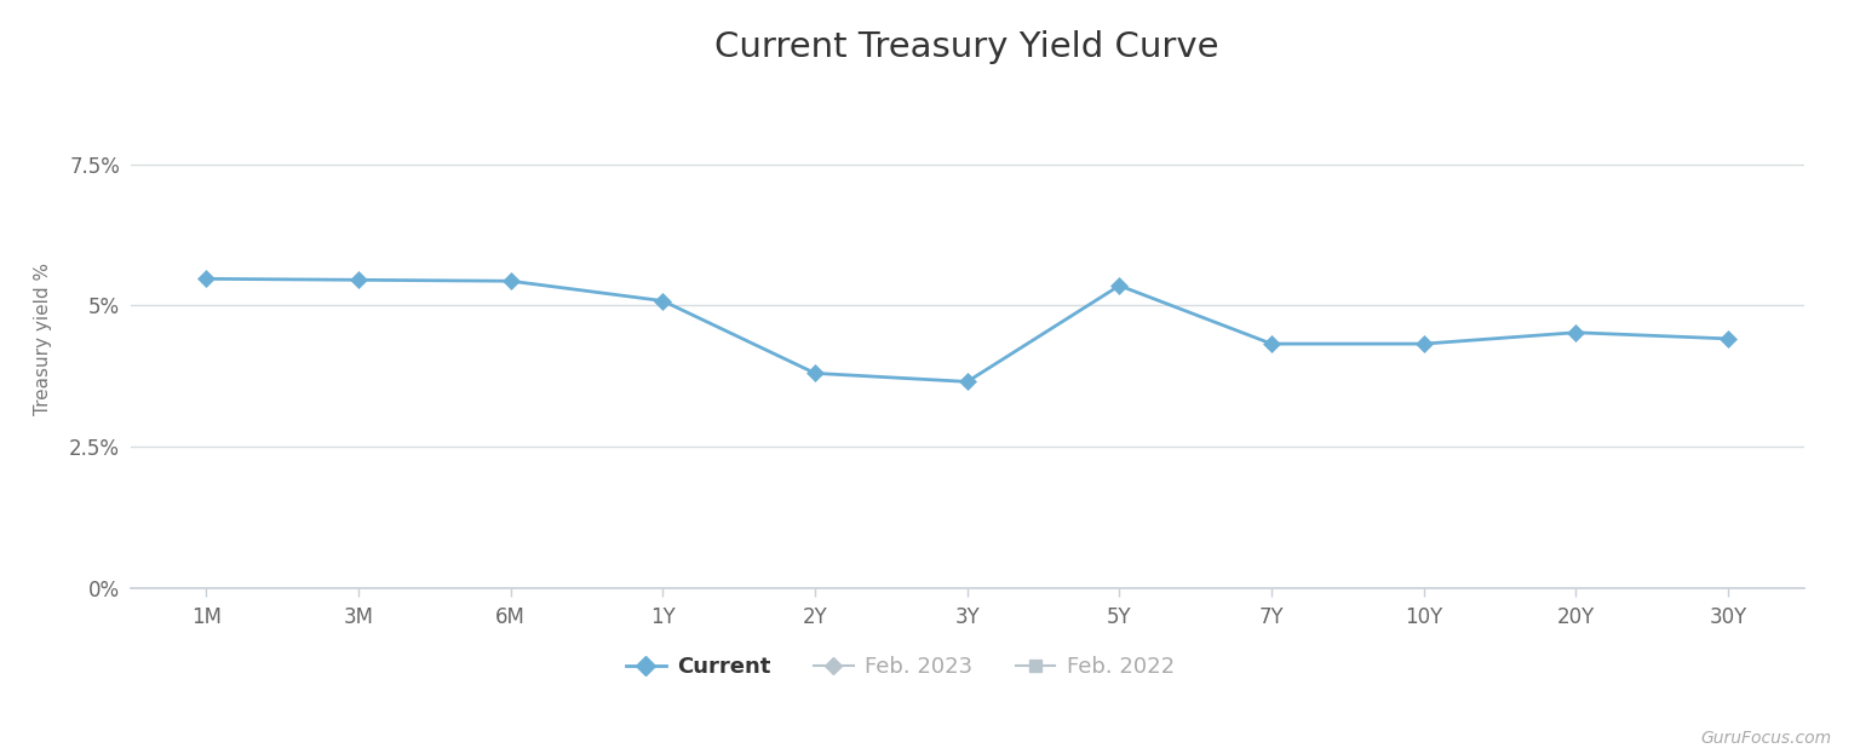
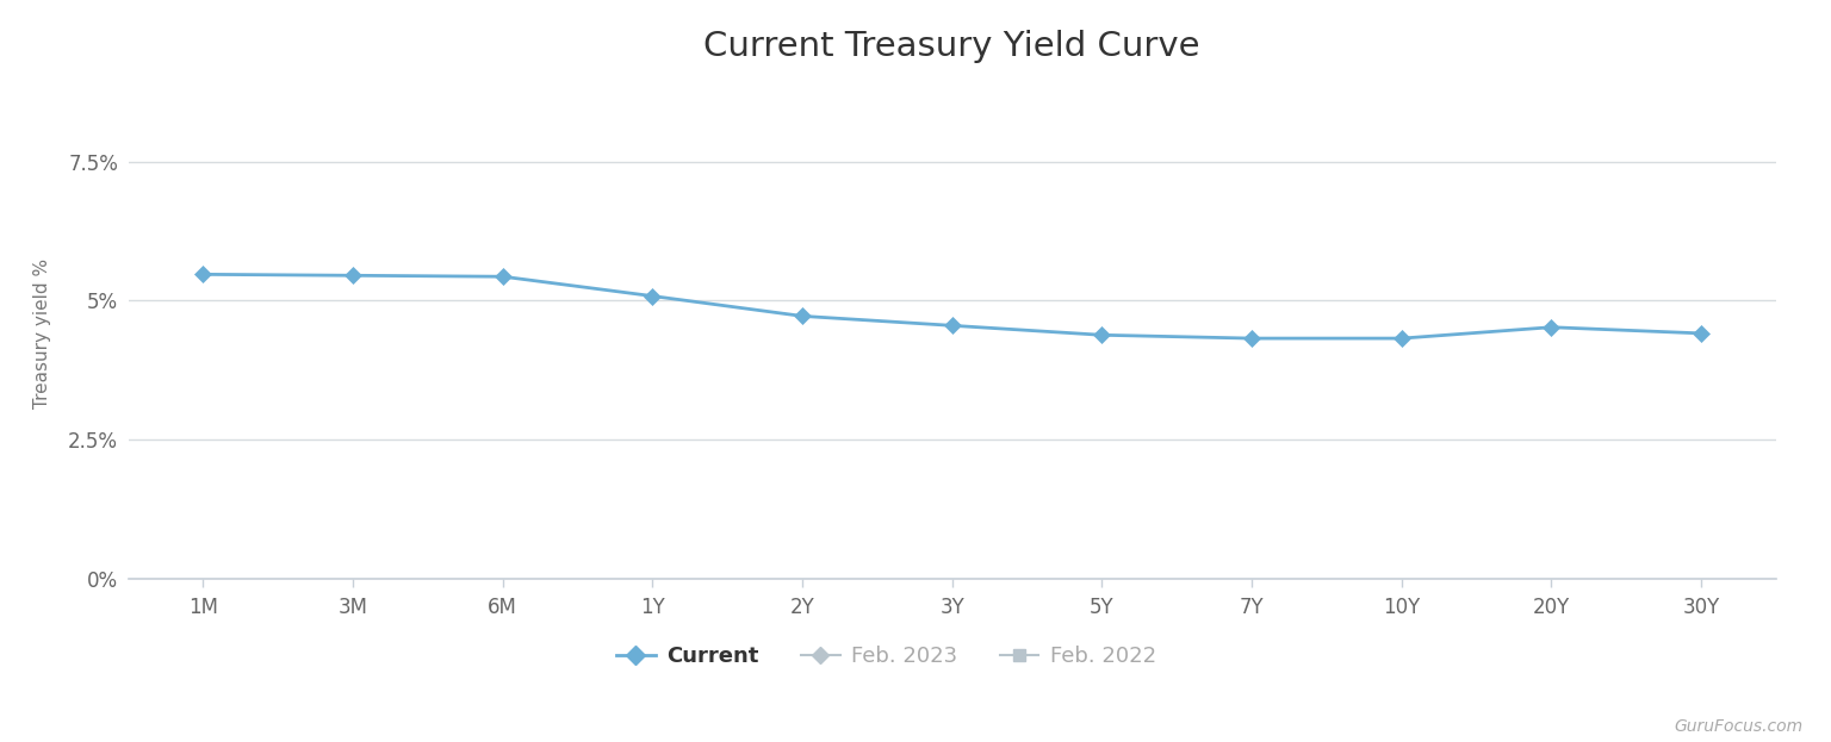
2Y: 3.80% -> 4.72%
3Y: 3.65% -> 4.55%
5Y: 5.35% -> 4.38%
